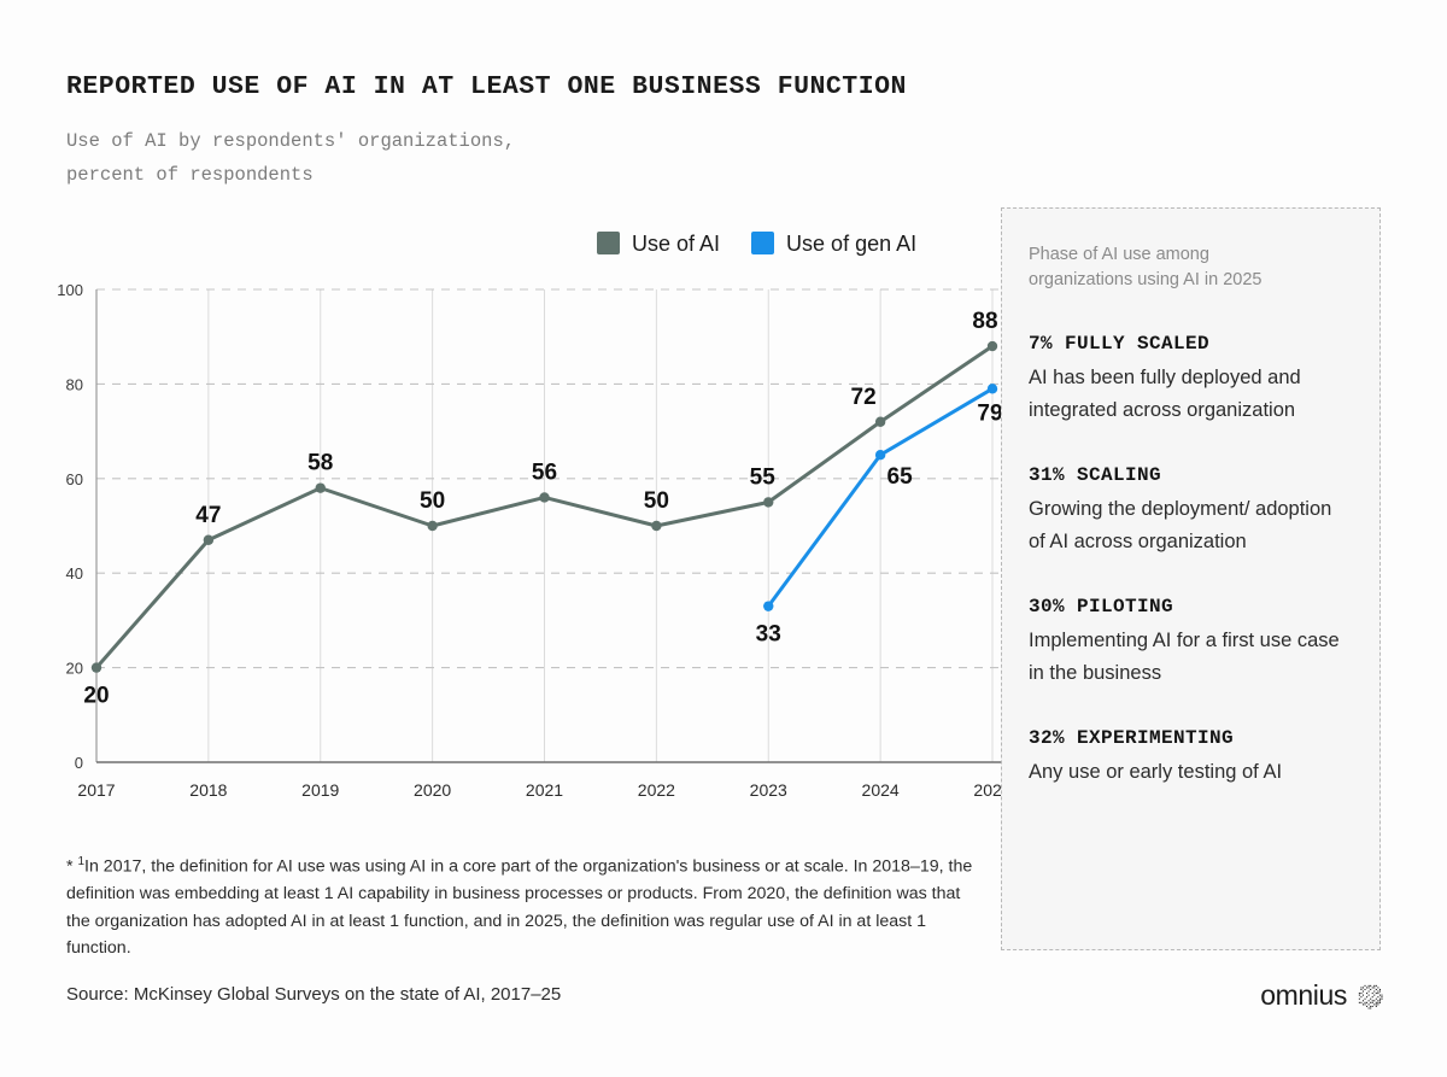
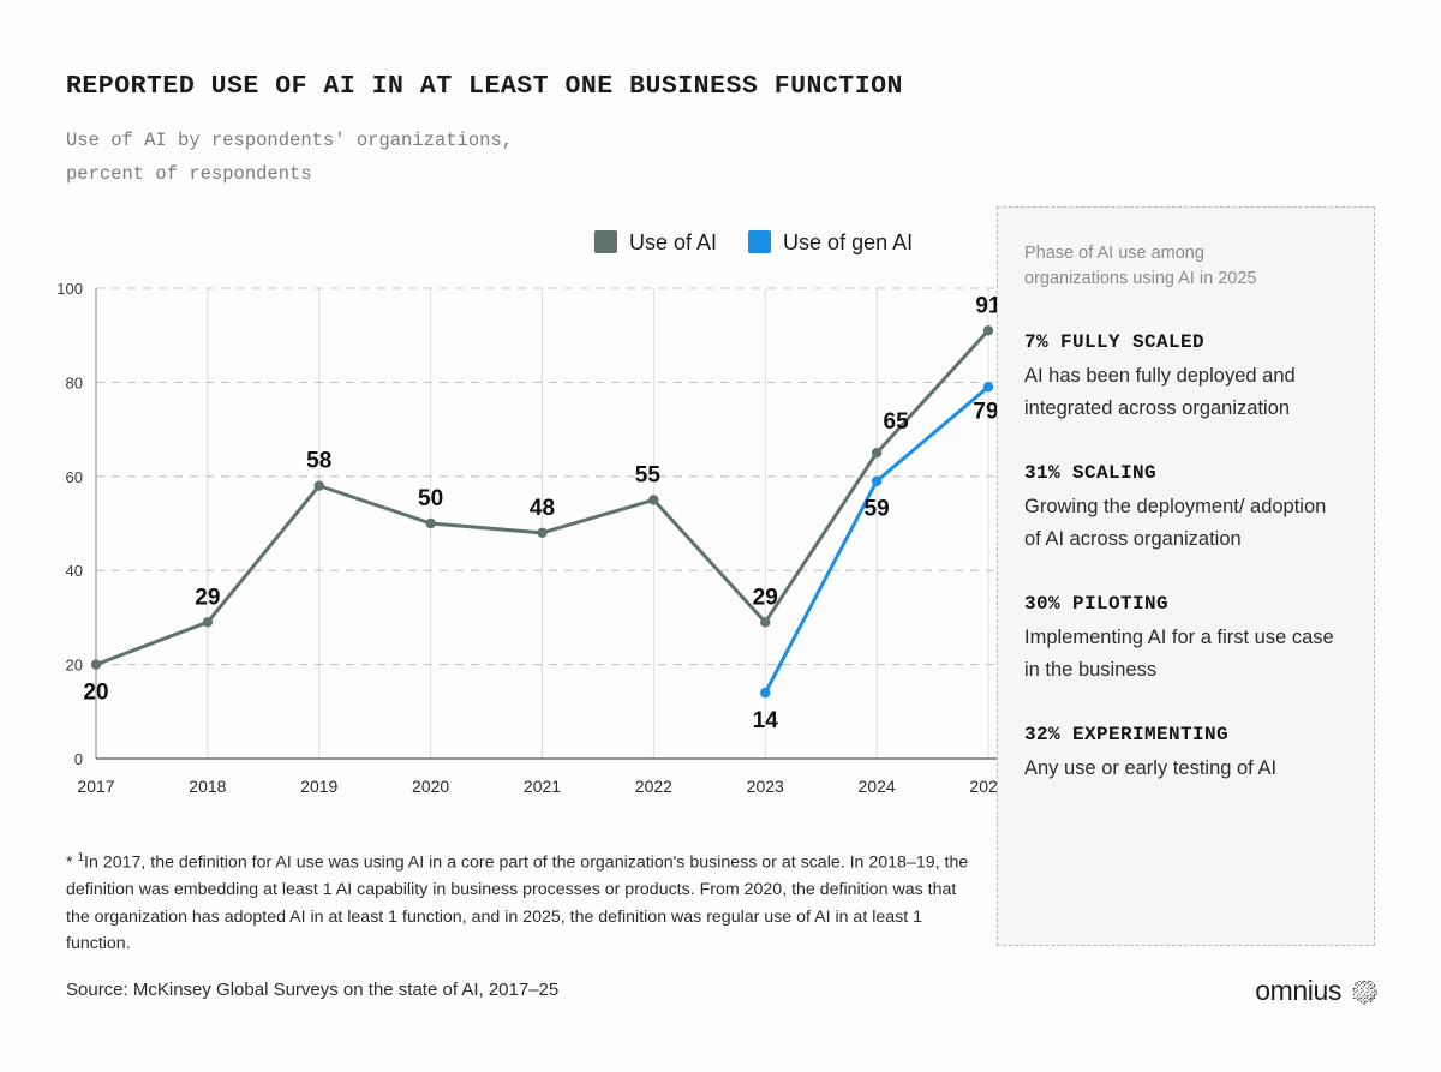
Use of AI/2018: 47 -> 29
Use of AI/2021: 56 -> 48
Use of AI/2022: 50 -> 55
Use of AI/2023: 55 -> 29
Use of gen AI/2023: 33 -> 14
Use of AI/2024: 72 -> 65
Use of gen AI/2024: 65 -> 59
Use of AI/2025: 88 -> 91
